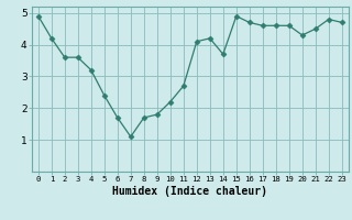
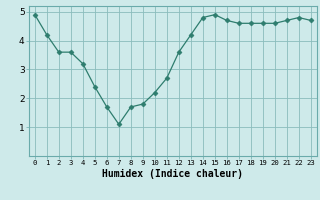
12: 4.1 -> 3.6
14: 3.7 -> 4.8
20: 4.3 -> 4.6
21: 4.5 -> 4.7
